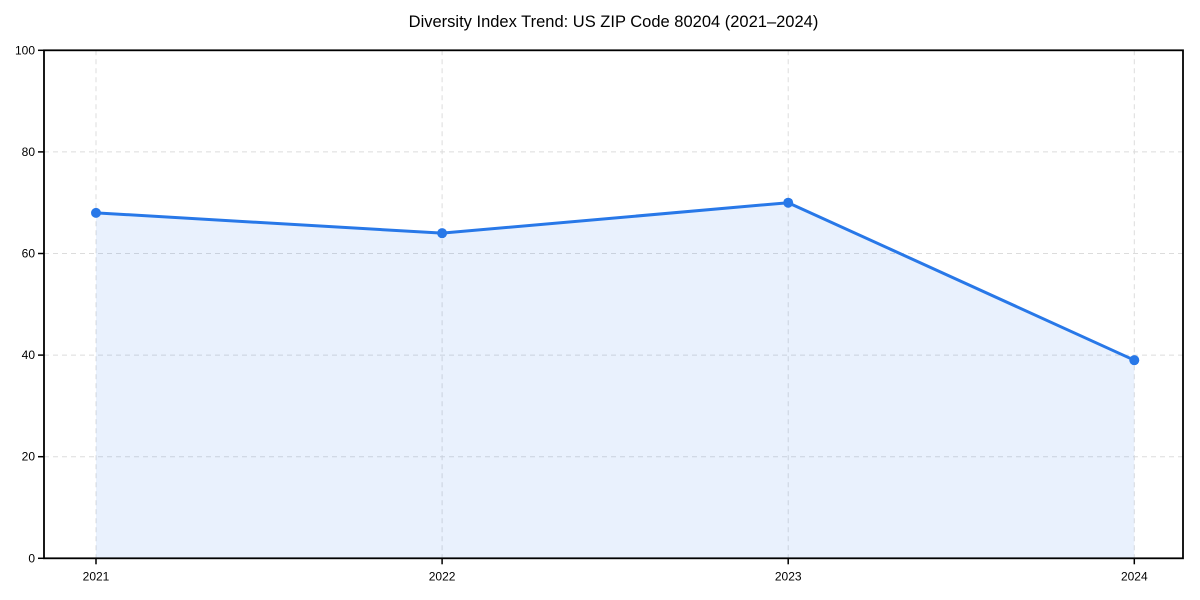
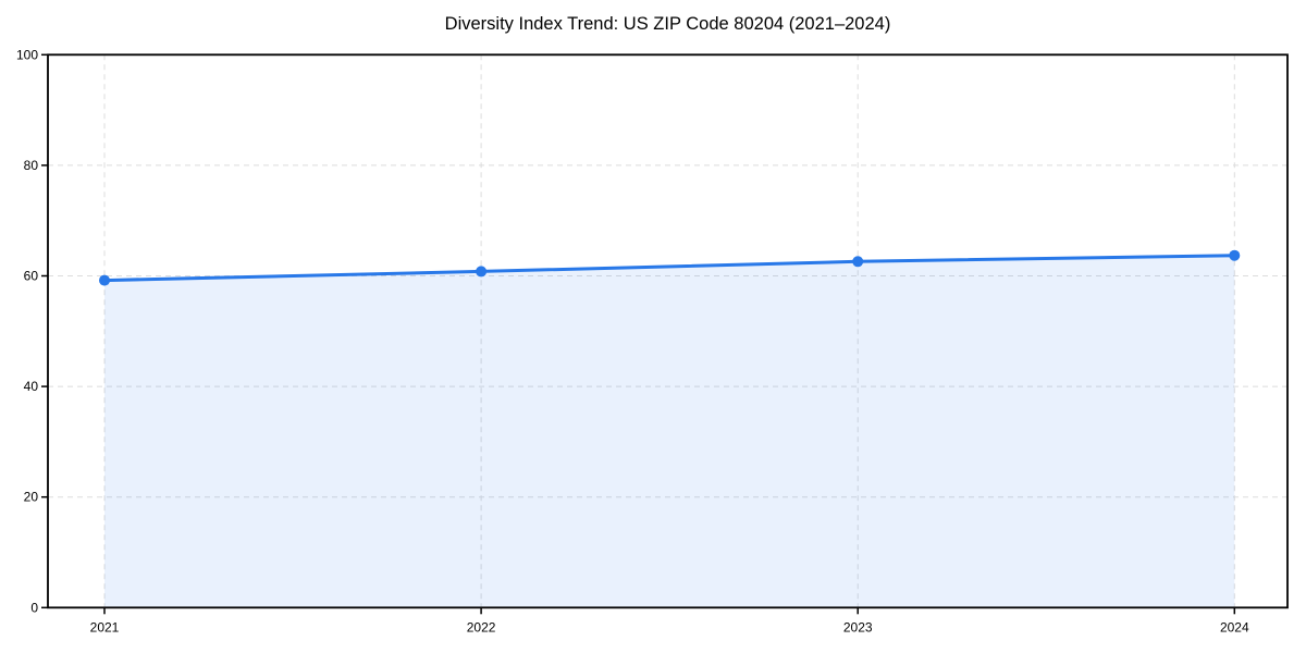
2021: 68 -> 59
2022: 64 -> 61
2023: 70 -> 63
2024: 39 -> 64
